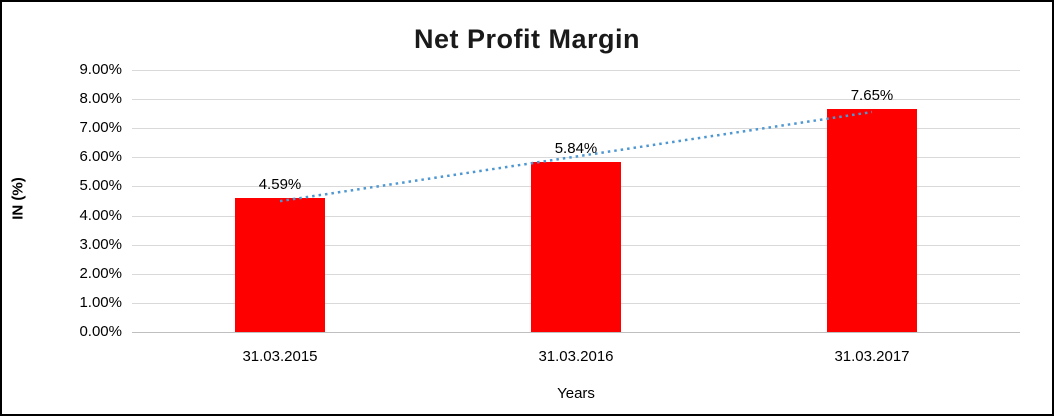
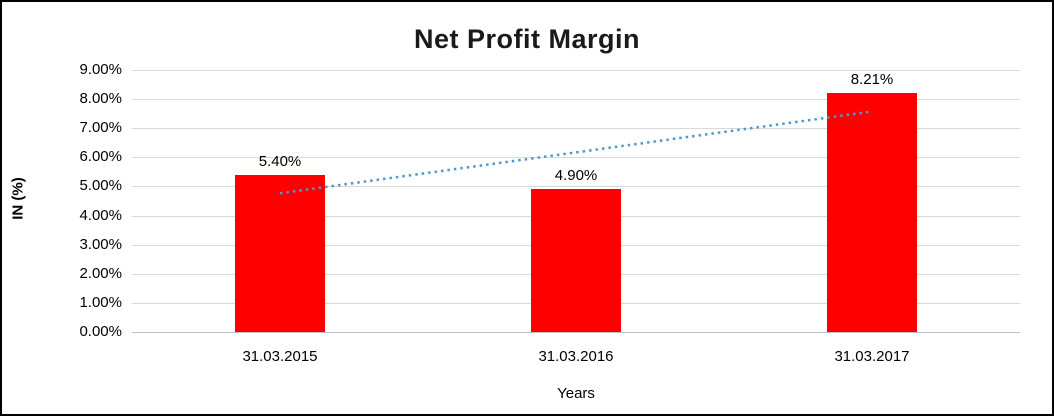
31.03.2015: 4.59% -> 5.40%
31.03.2016: 5.84% -> 4.90%
31.03.2017: 7.65% -> 8.21%
